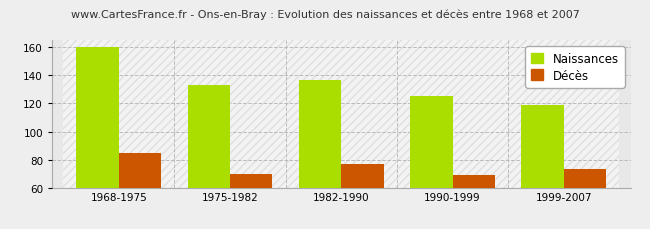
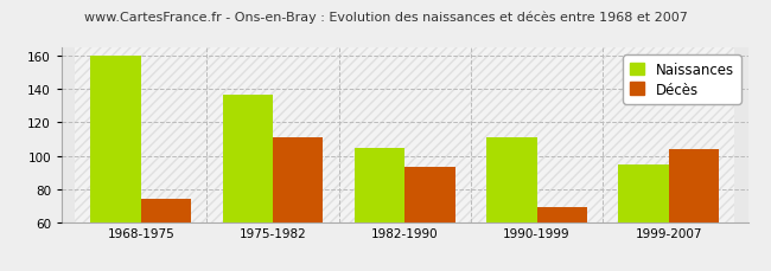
Décès/1968-1975: 85 -> 74
Naissances/1975-1982: 133 -> 137
Décès/1975-1982: 70 -> 111
Naissances/1982-1990: 137 -> 105
Décès/1982-1990: 77 -> 93
Naissances/1990-1999: 125 -> 111
Naissances/1999-2007: 119 -> 95
Décès/1999-2007: 73 -> 104
